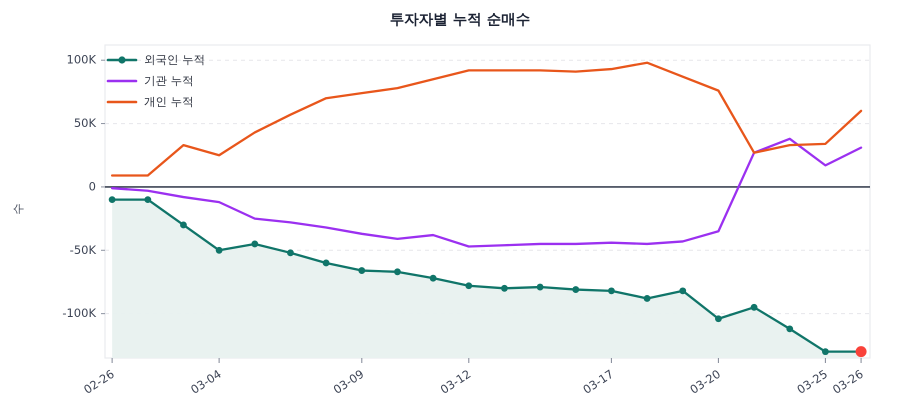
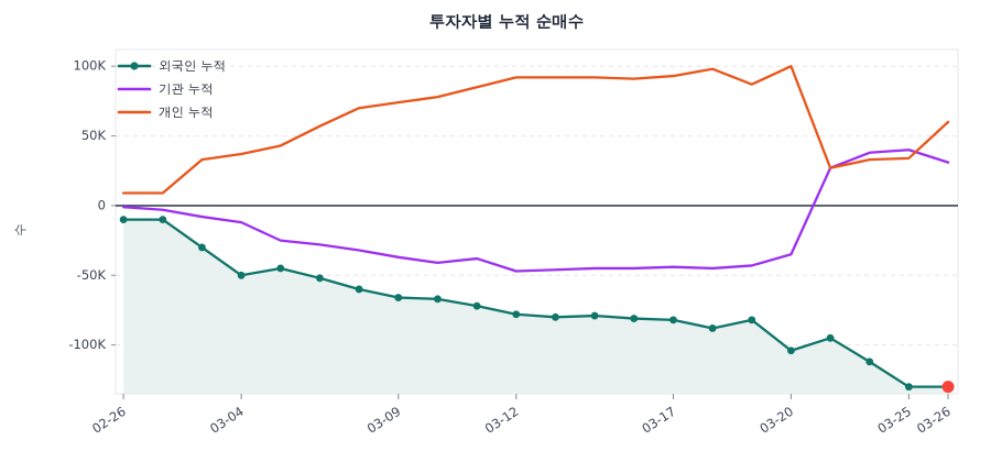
개인 누적/03-04: 25K -> 37K
개인 누적/03-20: 76K -> 100K
기관 누적/03-25: 17K -> 40K
